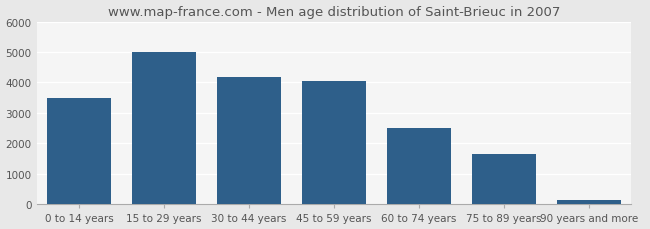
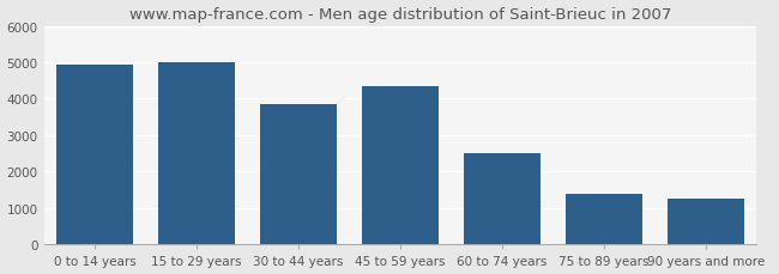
0 to 14 years: 3500 -> 4950
30 to 44 years: 4180 -> 3850
45 to 59 years: 4050 -> 4350
75 to 89 years: 1650 -> 1400
90 years and more: 150 -> 1250
